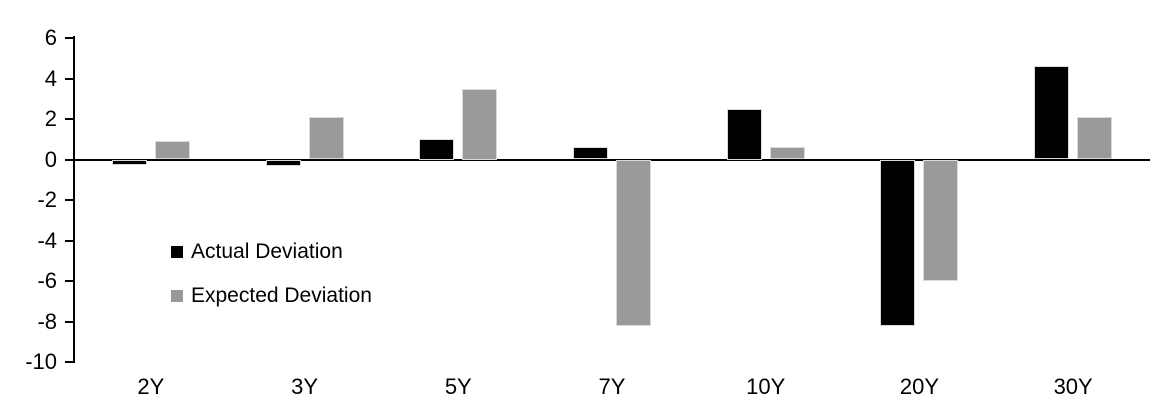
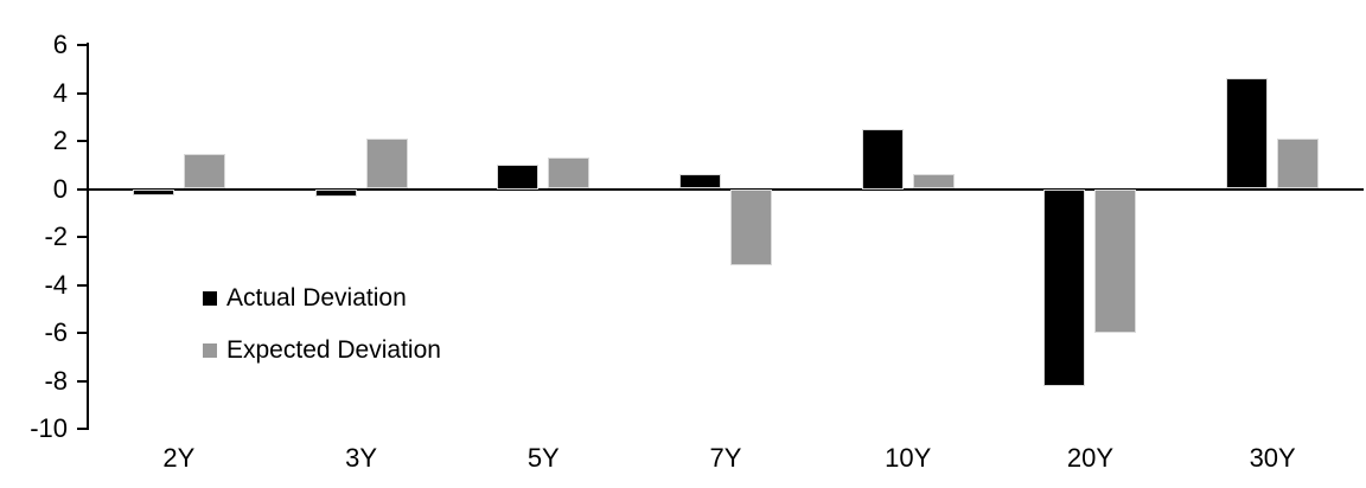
Expected Deviation/2Y: 0.9 -> 1.4
Expected Deviation/5Y: 3.5 -> 1.3
Expected Deviation/7Y: -8.2 -> -3.2
